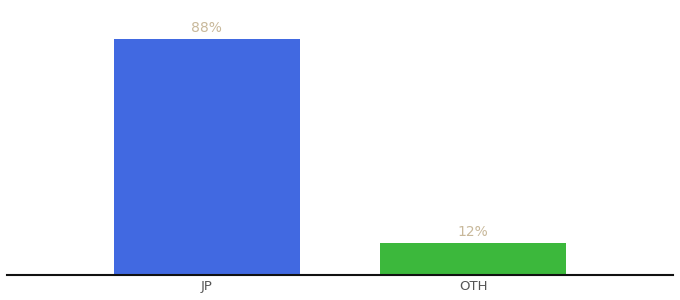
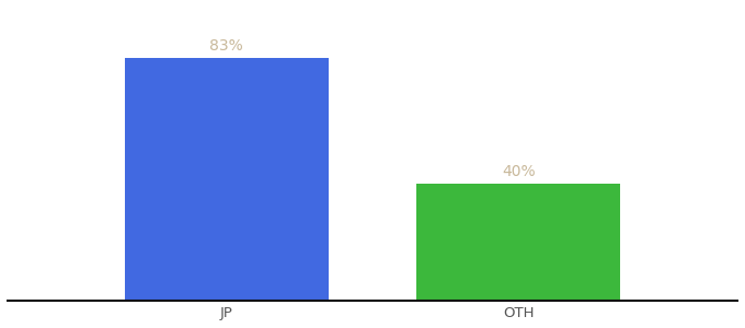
JP: 88% -> 83%
OTH: 12% -> 40%
